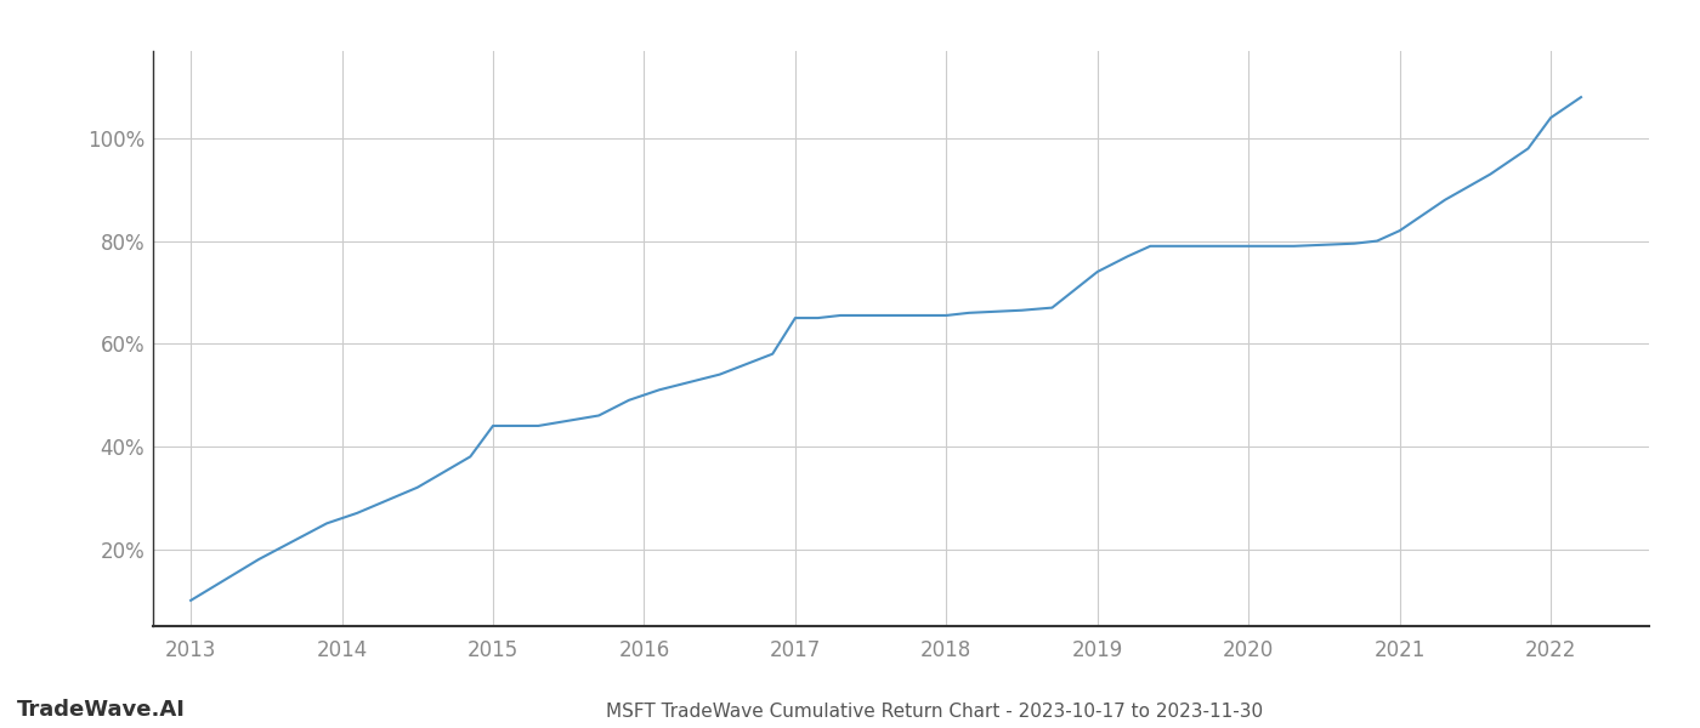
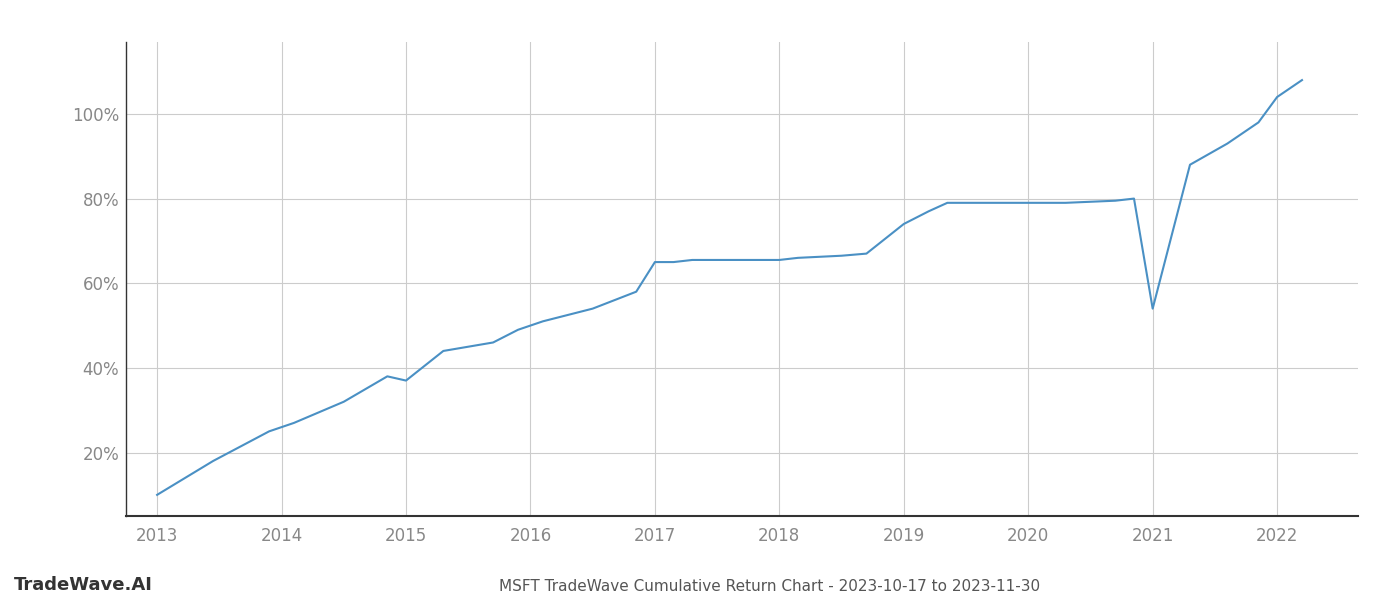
2015: 44.0% -> 37.0%
2021: 82.0% -> 54.0%
